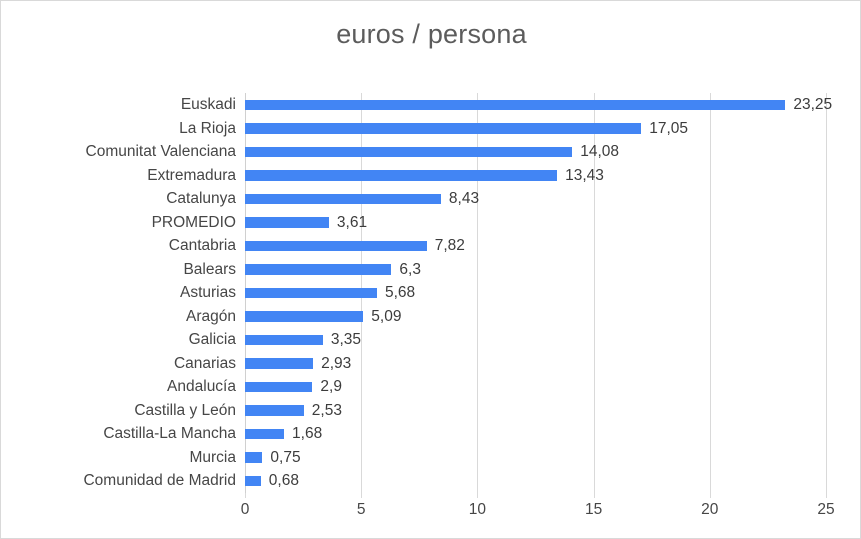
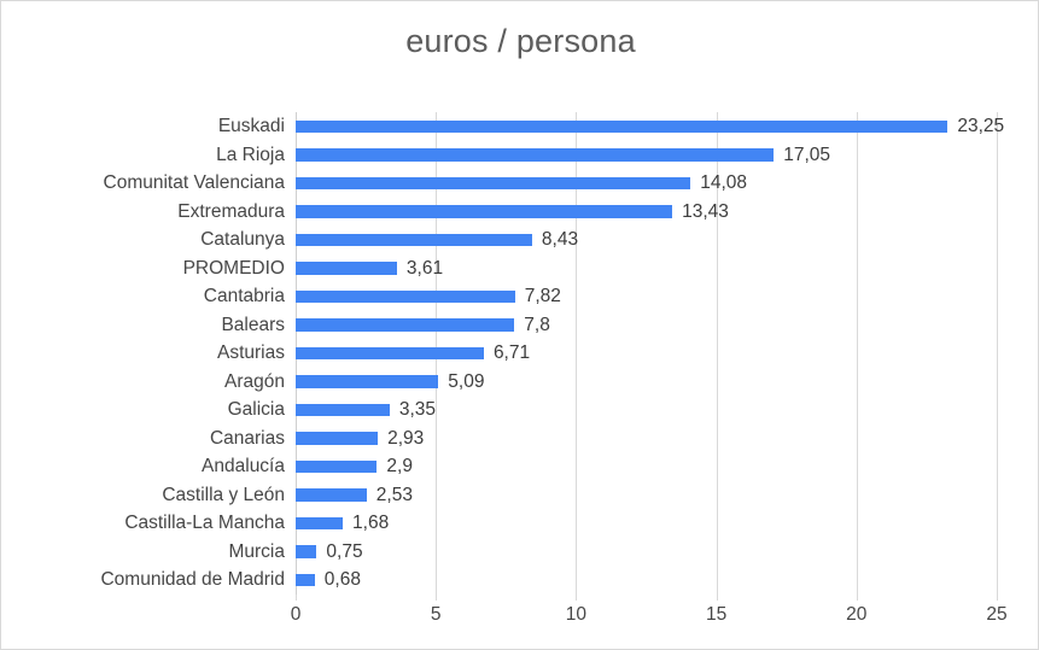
Balears: 6,3 -> 7,8
Asturias: 5,68 -> 6,71
